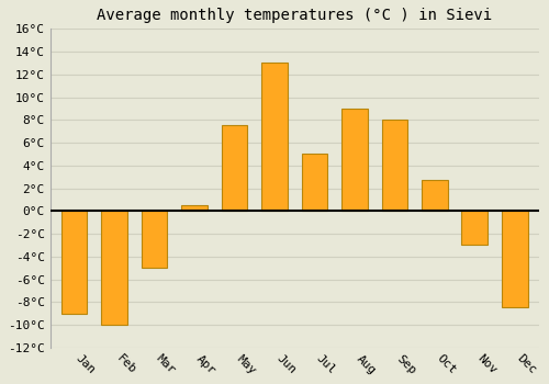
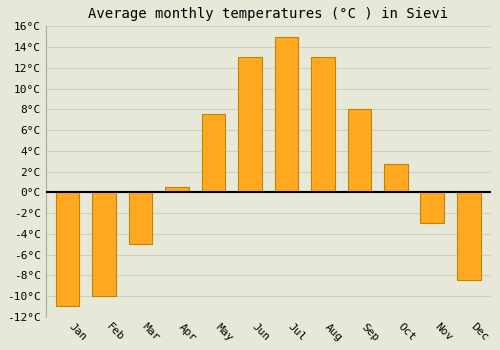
Jan: -9.0°C -> -11.0°C
Jul: 5.0°C -> 15.0°C
Aug: 9.0°C -> 13.0°C
